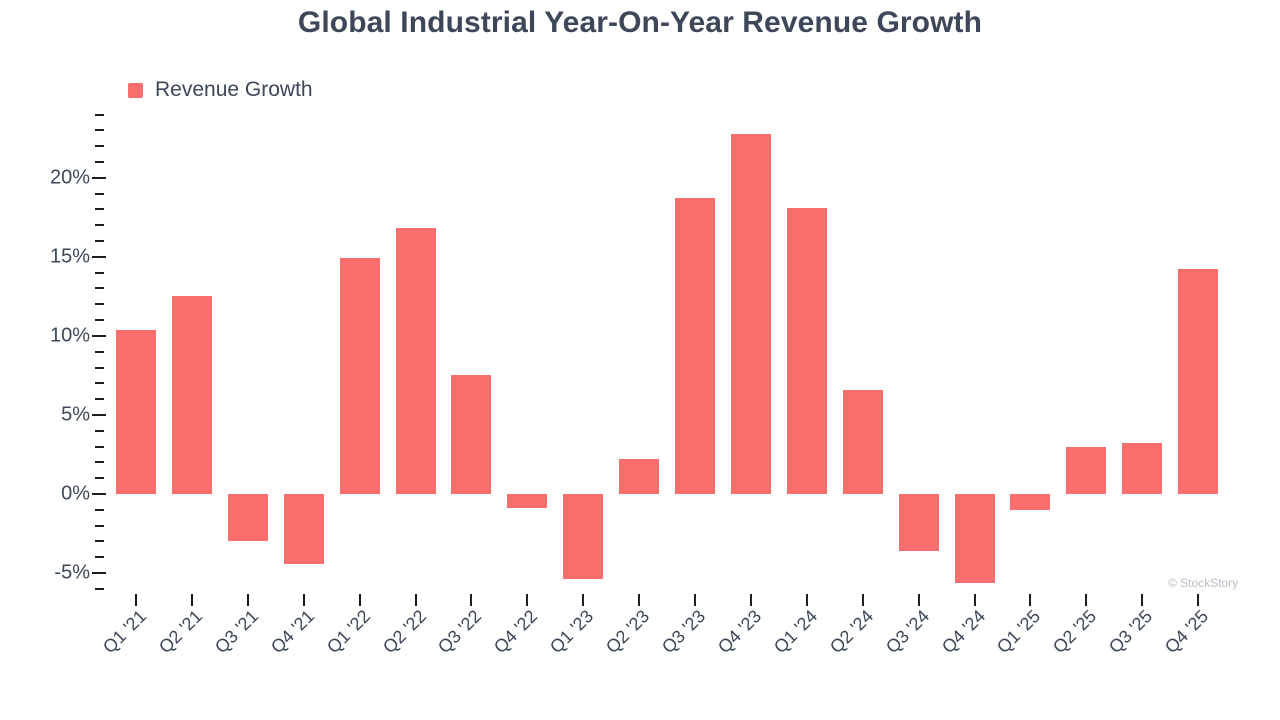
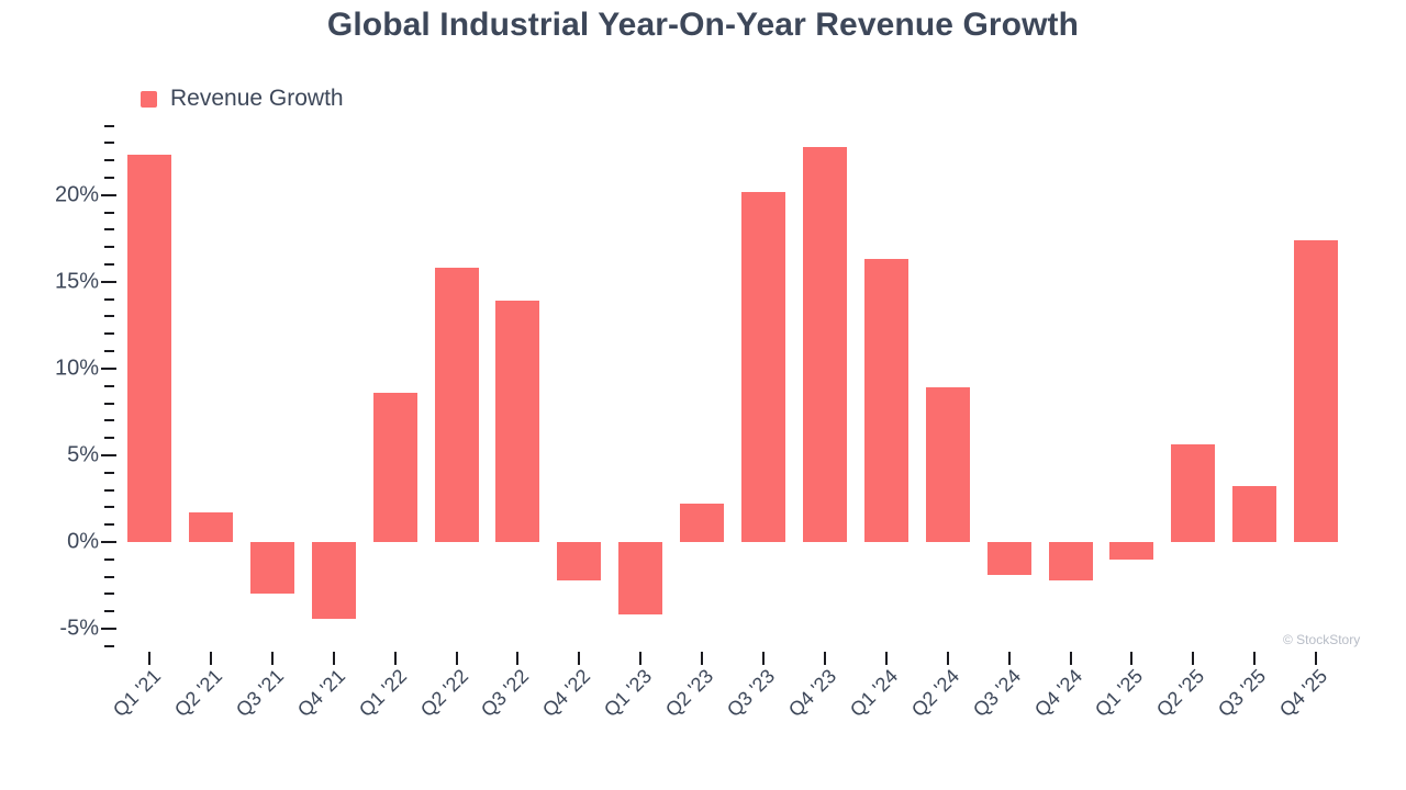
Q1 '21: 10.4% -> 22.3%
Q2 '21: 12.5% -> 1.7%
Q1 '22: 14.9% -> 8.6%
Q2 '22: 16.8% -> 15.8%
Q3 '22: 7.5% -> 13.9%
Q4 '22: -0.9% -> -2.2%
Q1 '23: -5.4% -> -4.2%
Q3 '23: 18.7% -> 20.2%
Q1 '24: 18.1% -> 16.3%
Q2 '24: 6.6% -> 8.9%
Q3 '24: -3.6% -> -1.9%
Q4 '24: -5.6% -> -2.2%
Q2 '25: 3.0% -> 5.6%
Q4 '25: 14.2% -> 17.4%
